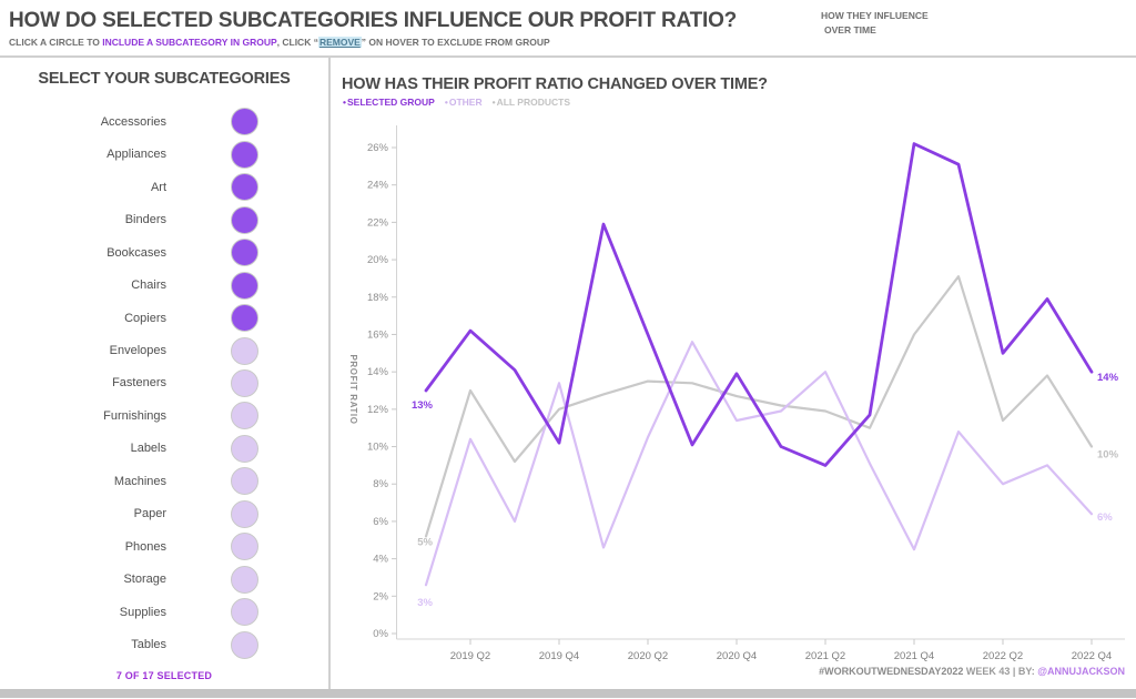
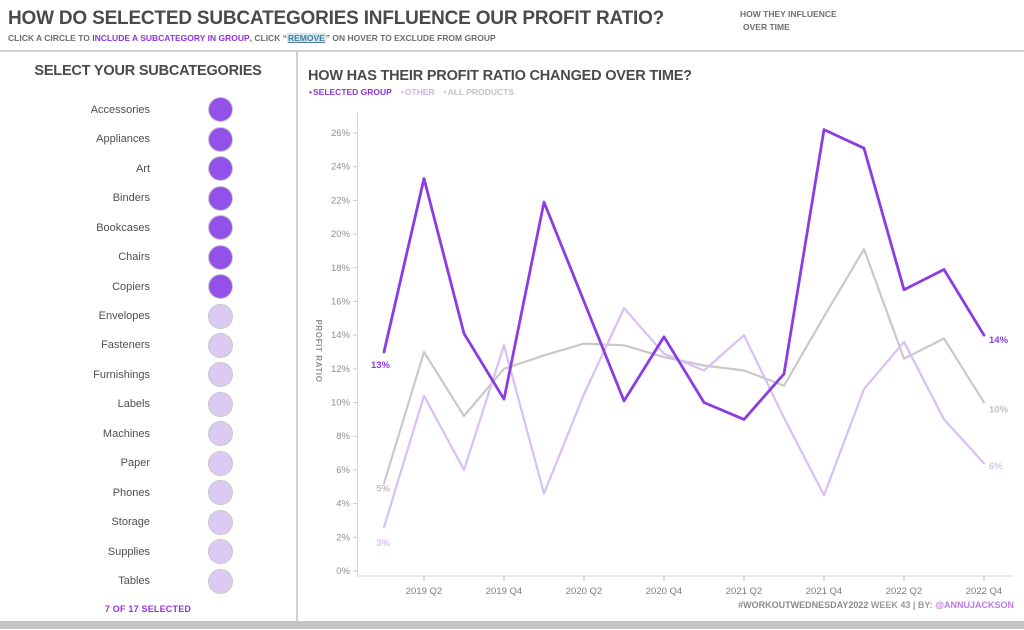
SELECTED GROUP/2019 Q2: 16.2% -> 23.3%
OTHER/2020 Q4: 11.4% -> 12.9%
ALL PRODUCTS/2021 Q4: 16.0% -> 15.1%
ALL PRODUCTS/2022 Q2: 11.4% -> 12.6%
OTHER/2022 Q2: 8.0% -> 13.6%
SELECTED GROUP/2022 Q2: 15.0% -> 16.7%
